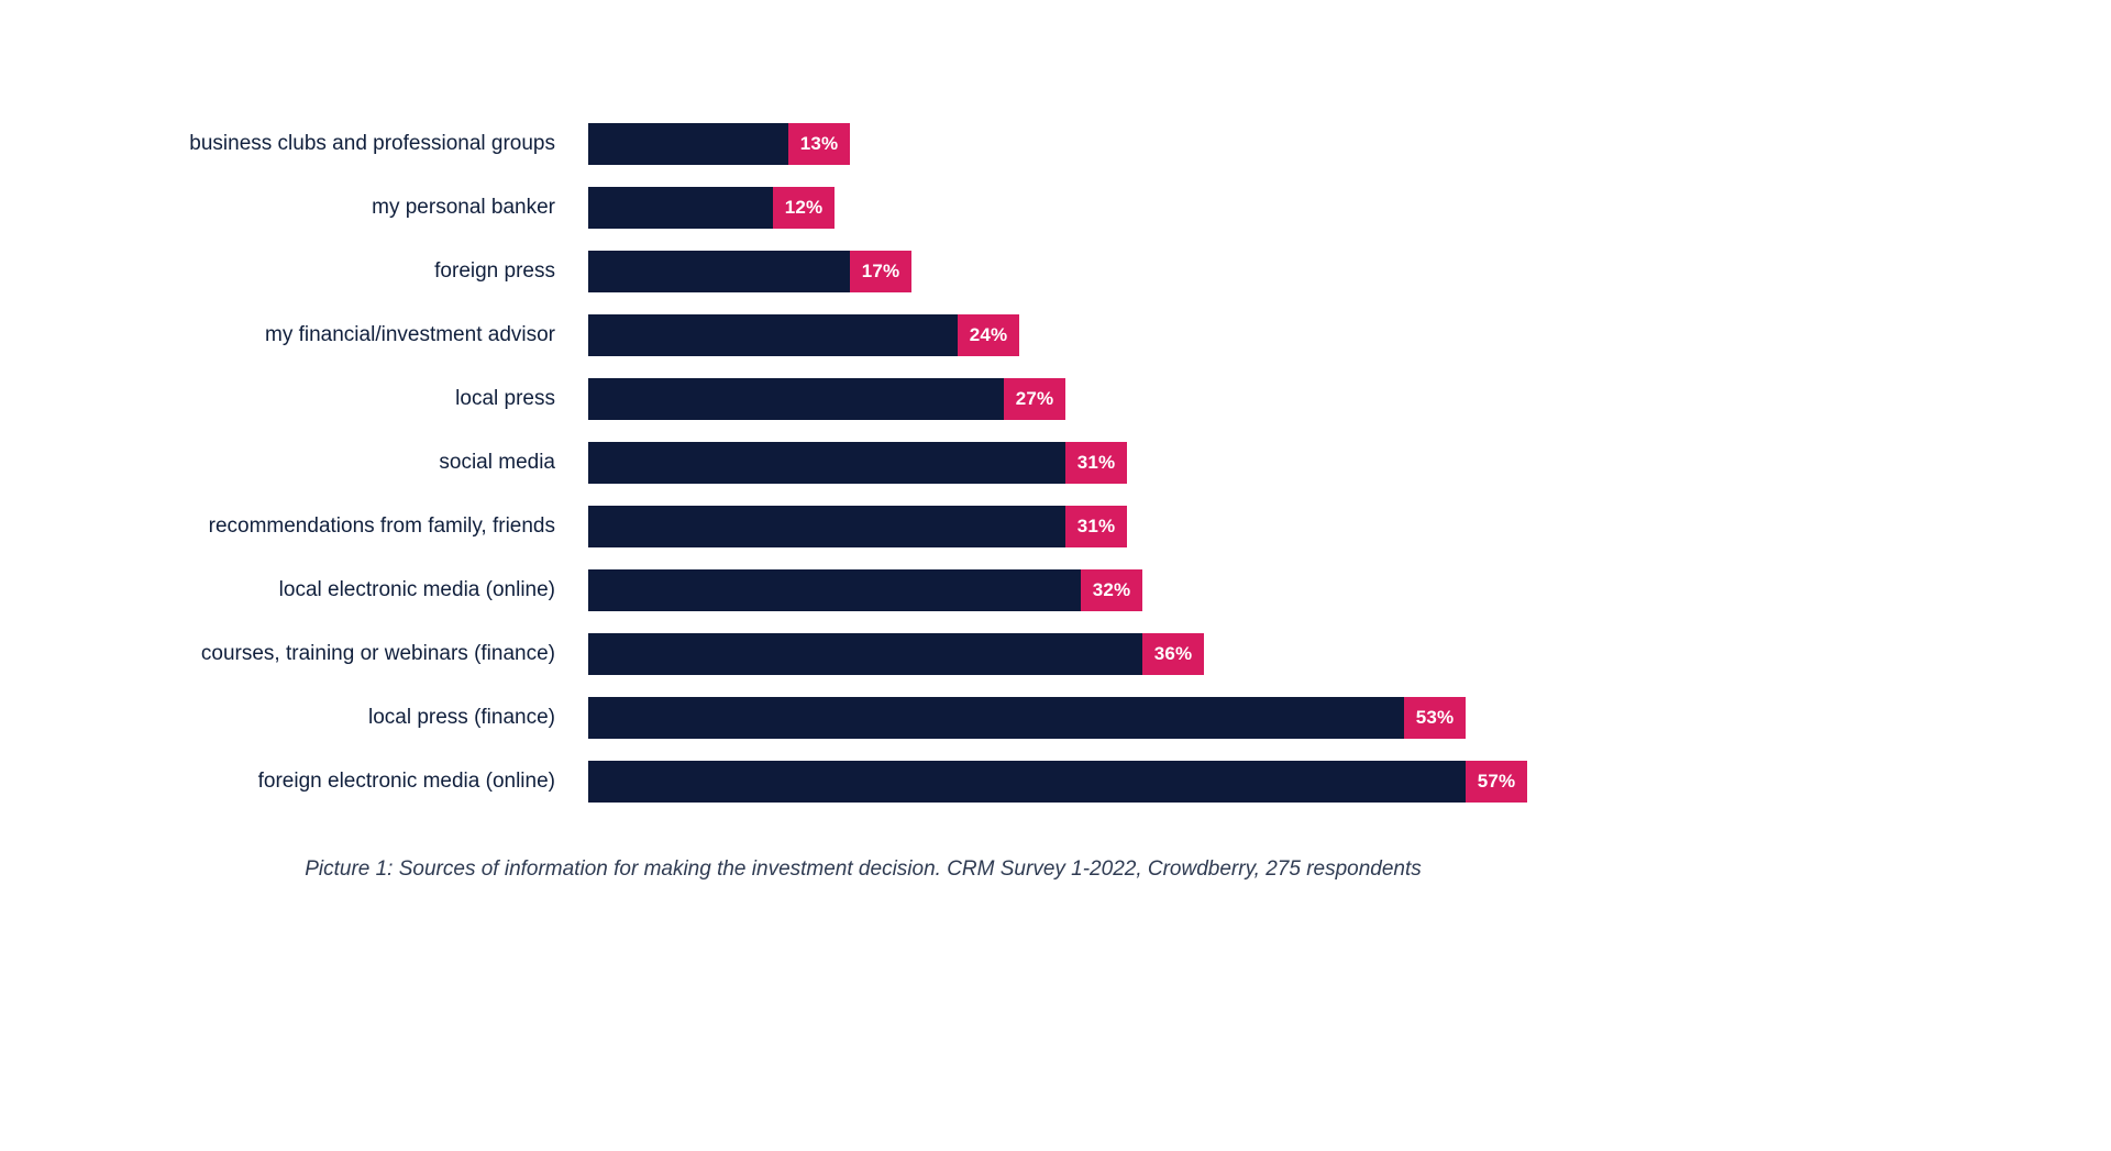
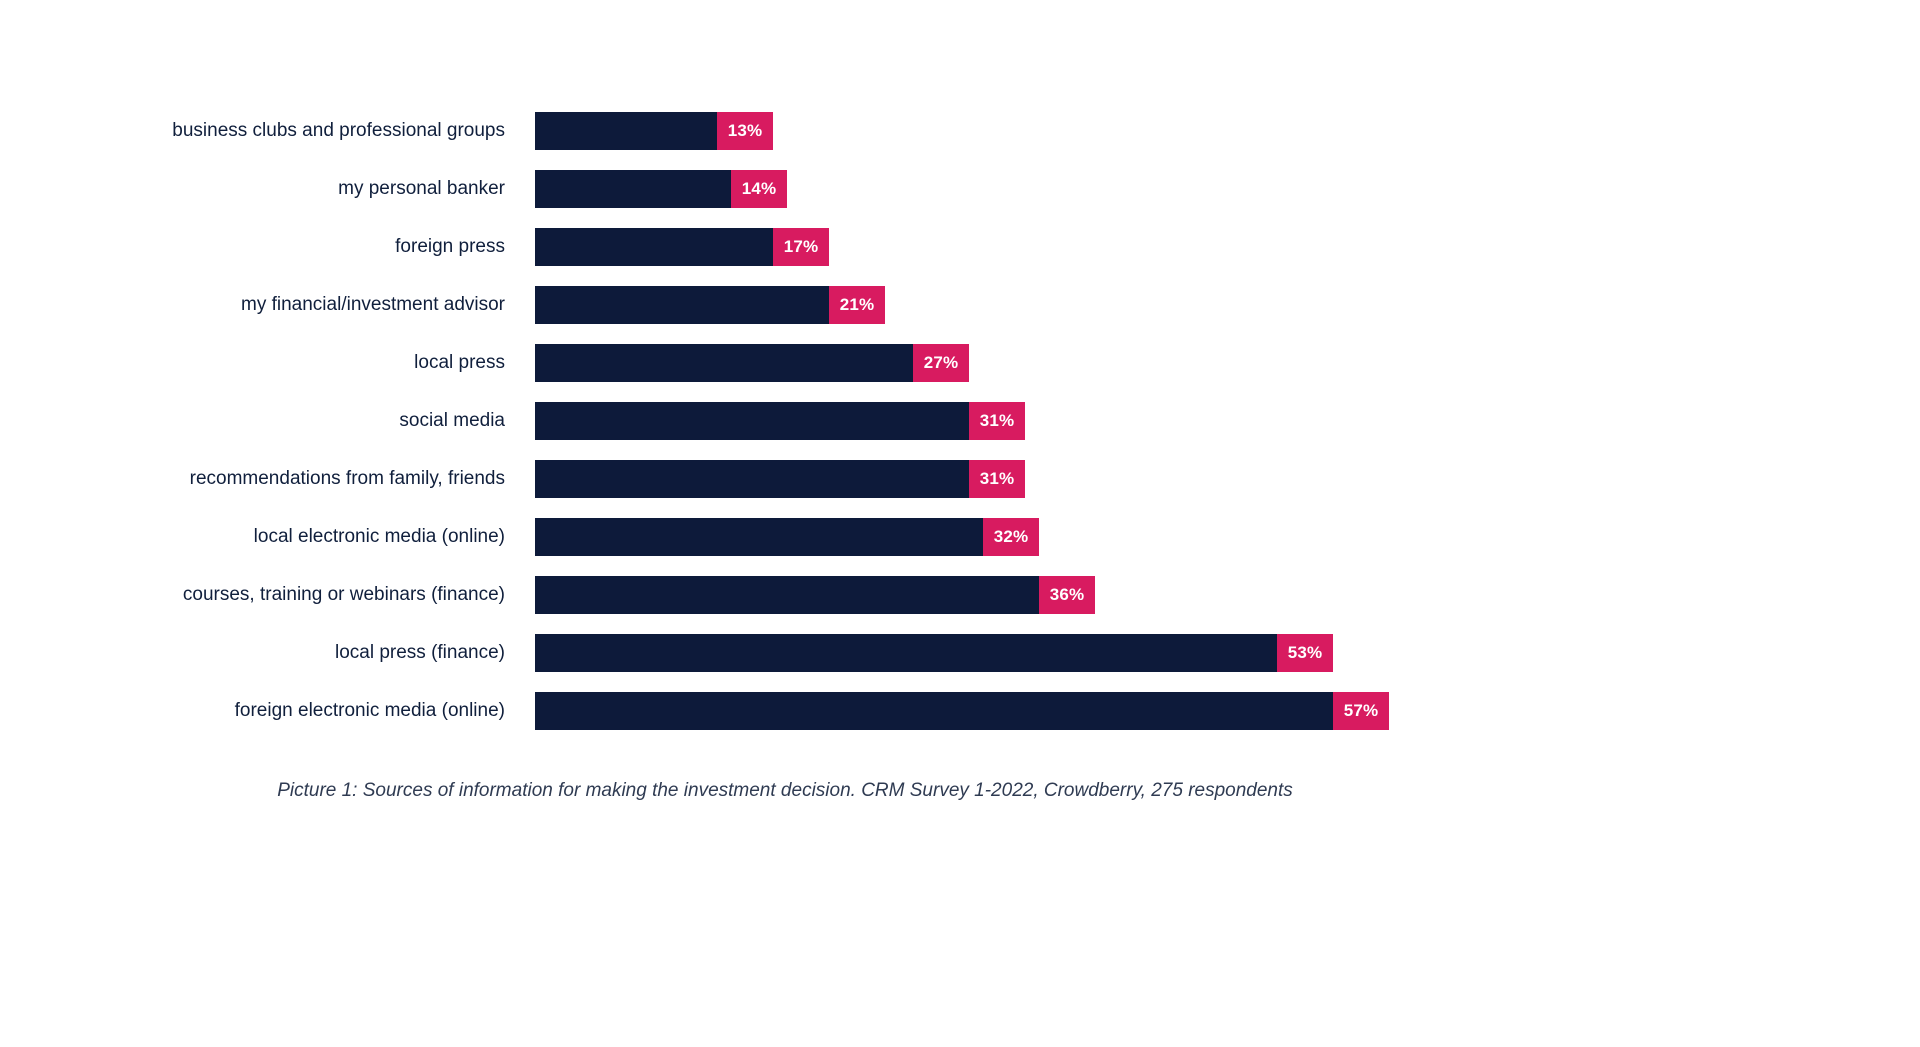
my personal banker: 12% -> 14%
my financial/investment advisor: 24% -> 21%
